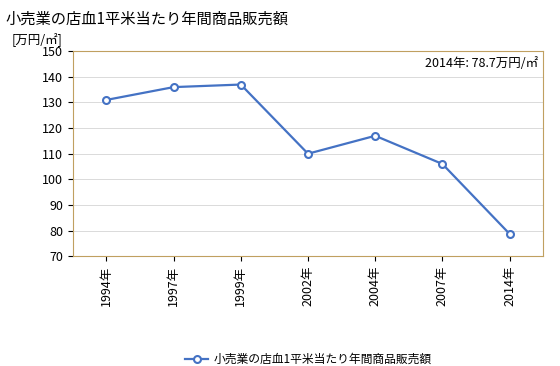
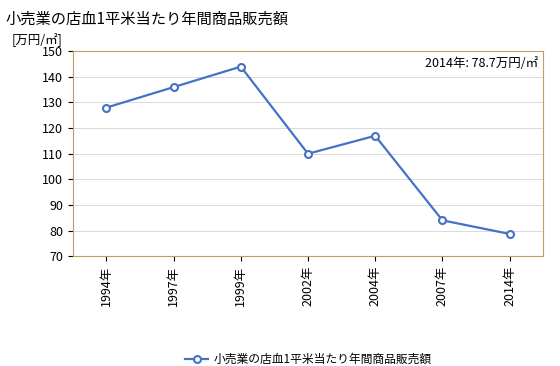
1994年: 131.0 -> 128.0
1999年: 137.0 -> 144.0
2007年: 106.0 -> 84.0
